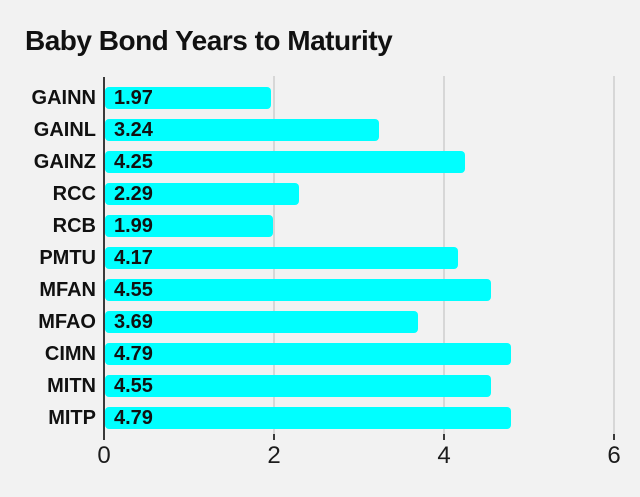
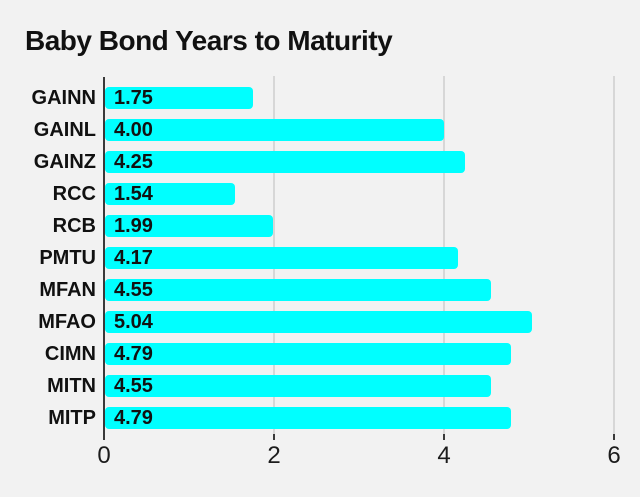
GAINN: 1.97 -> 1.75
GAINL: 3.24 -> 4.00
RCC: 2.29 -> 1.54
MFAO: 3.69 -> 5.04
